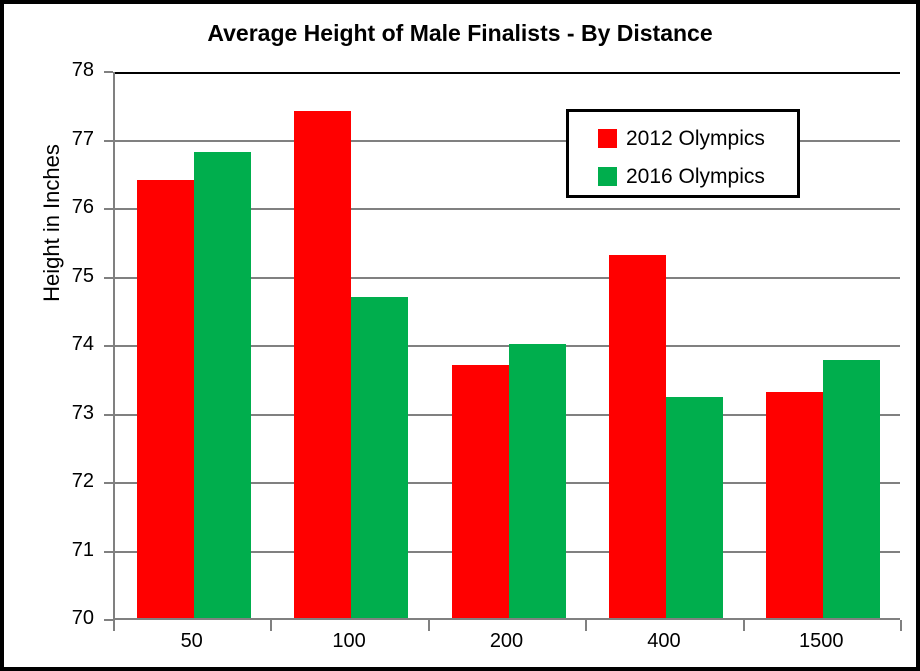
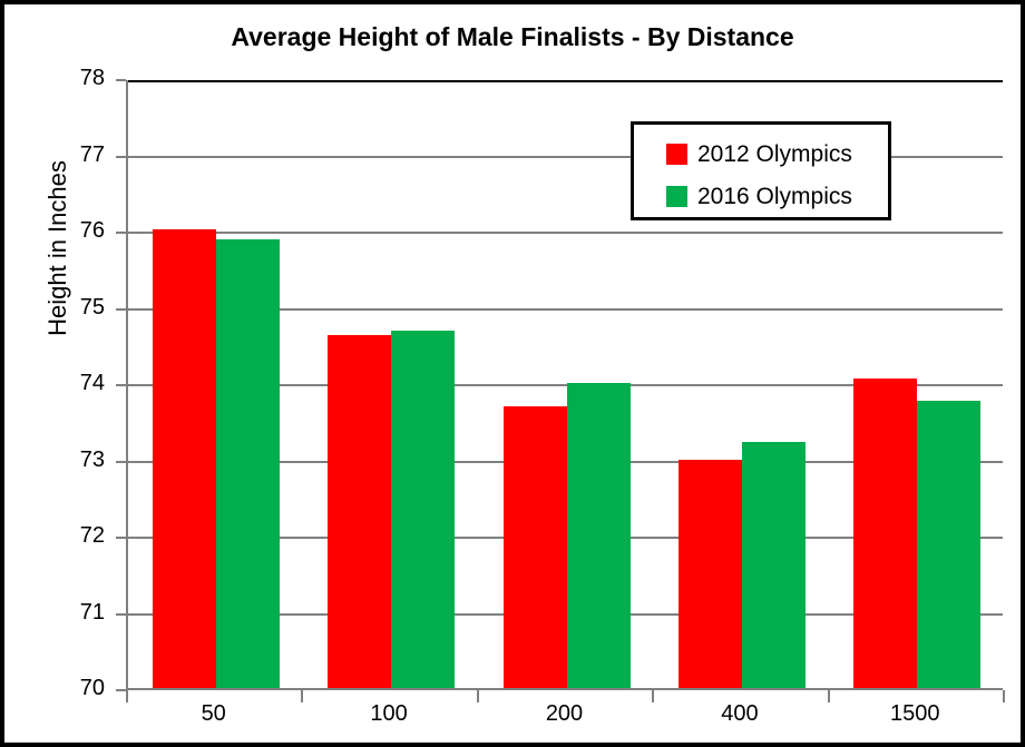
2012 Olympics/50: 76.4 -> 76.0
2016 Olympics/50: 76.8 -> 75.9
2012 Olympics/100: 77.4 -> 74.6
2012 Olympics/400: 75.3 -> 73.0
2012 Olympics/1500: 73.3 -> 74.1
